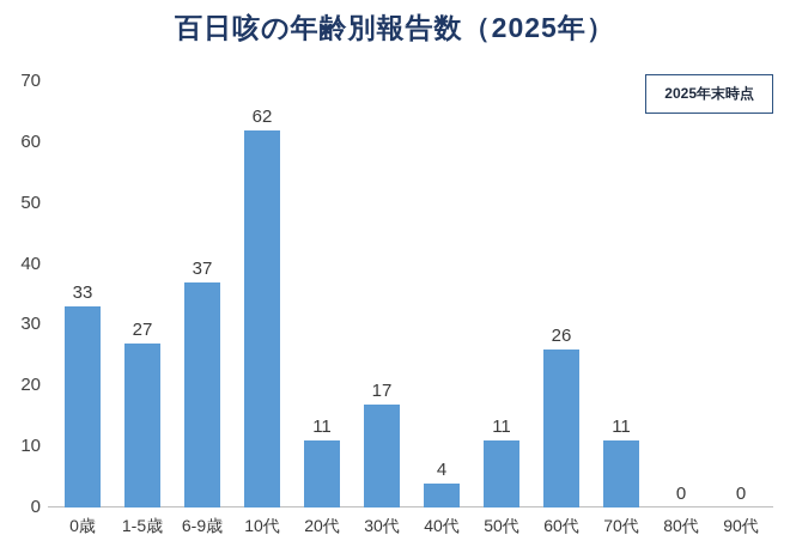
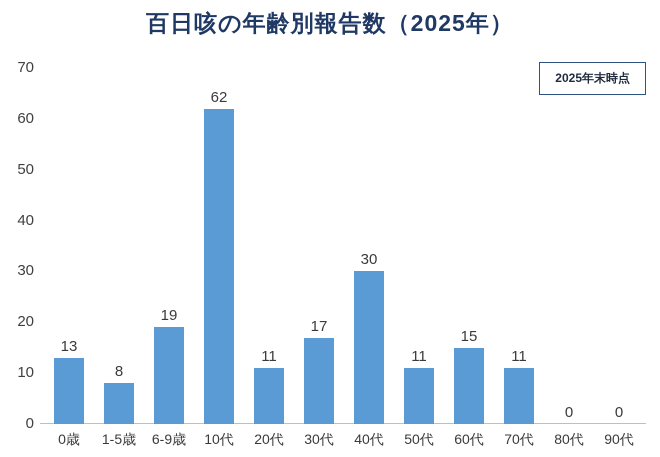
0歳: 33 -> 13
1-5歳: 27 -> 8
6-9歳: 37 -> 19
40代: 4 -> 30
60代: 26 -> 15
